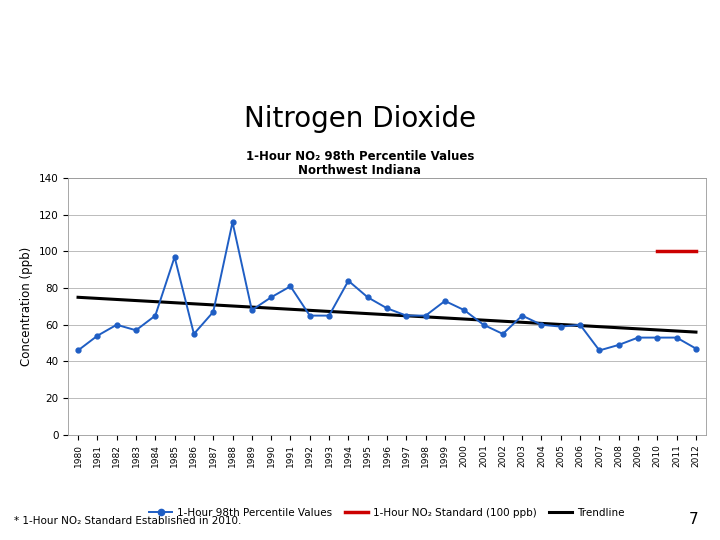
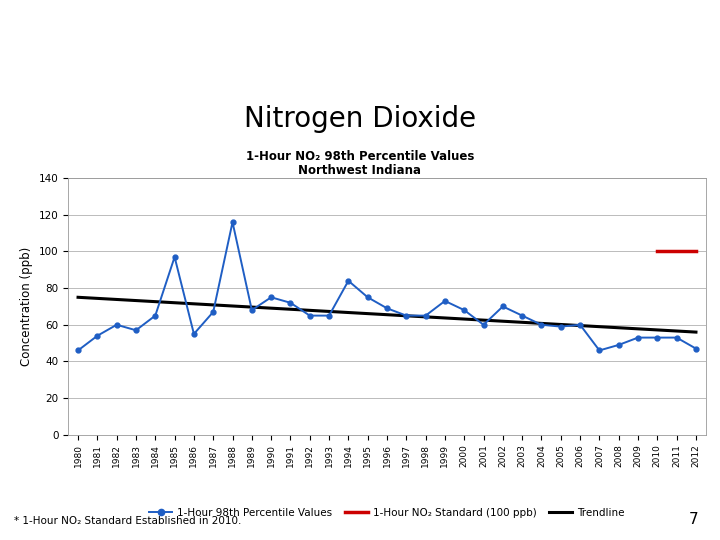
1991: 81 -> 72
2002: 55 -> 70
